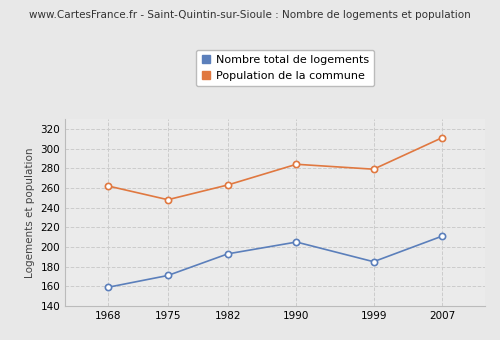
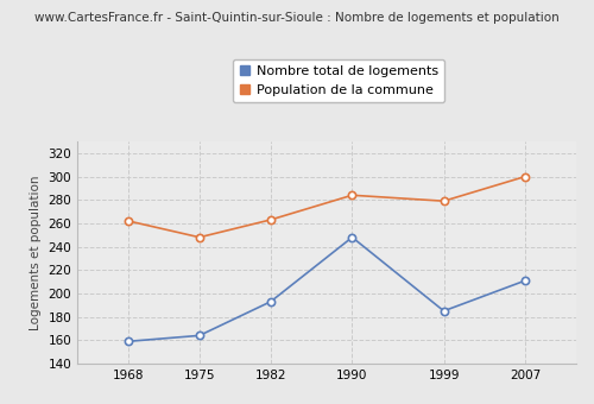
Nombre total de logements/1975: 171 -> 164
Nombre total de logements/1990: 205 -> 248
Population de la commune/2007: 311 -> 300
